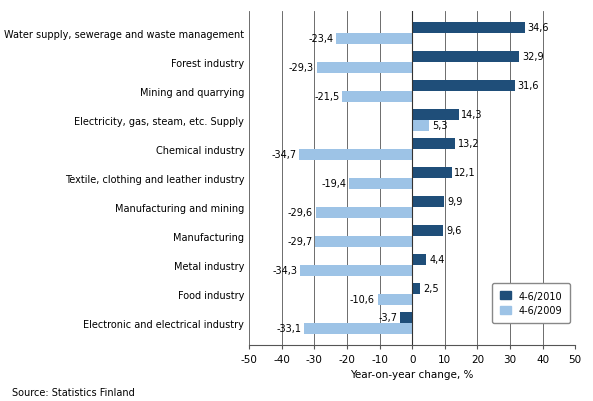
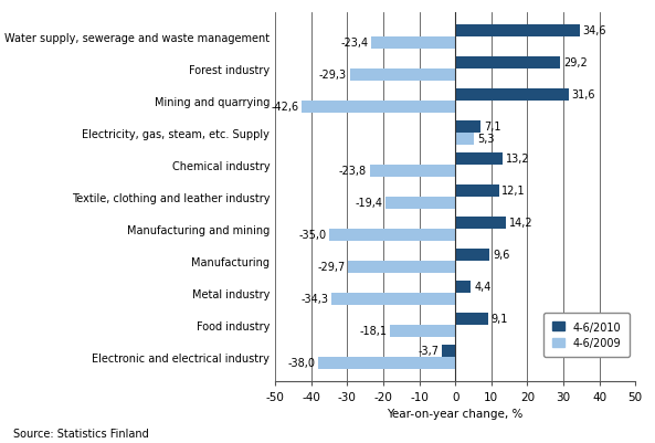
4-6/2010/Forest industry: 32,9 -> 29,2
4-6/2009/Mining and quarrying: -21,5 -> -42,6
4-6/2010/Electricity, gas, steam, etc. Supply: 14,3 -> 7,1
4-6/2009/Chemical industry: -34,7 -> -23,8
4-6/2010/Manufacturing and mining: 9,9 -> 14,2
4-6/2009/Manufacturing and mining: -29,6 -> -35,0
4-6/2010/Food industry: 2,5 -> 9,1
4-6/2009/Food industry: -10,6 -> -18,1
4-6/2009/Electronic and electrical industry: -33,1 -> -38,0
